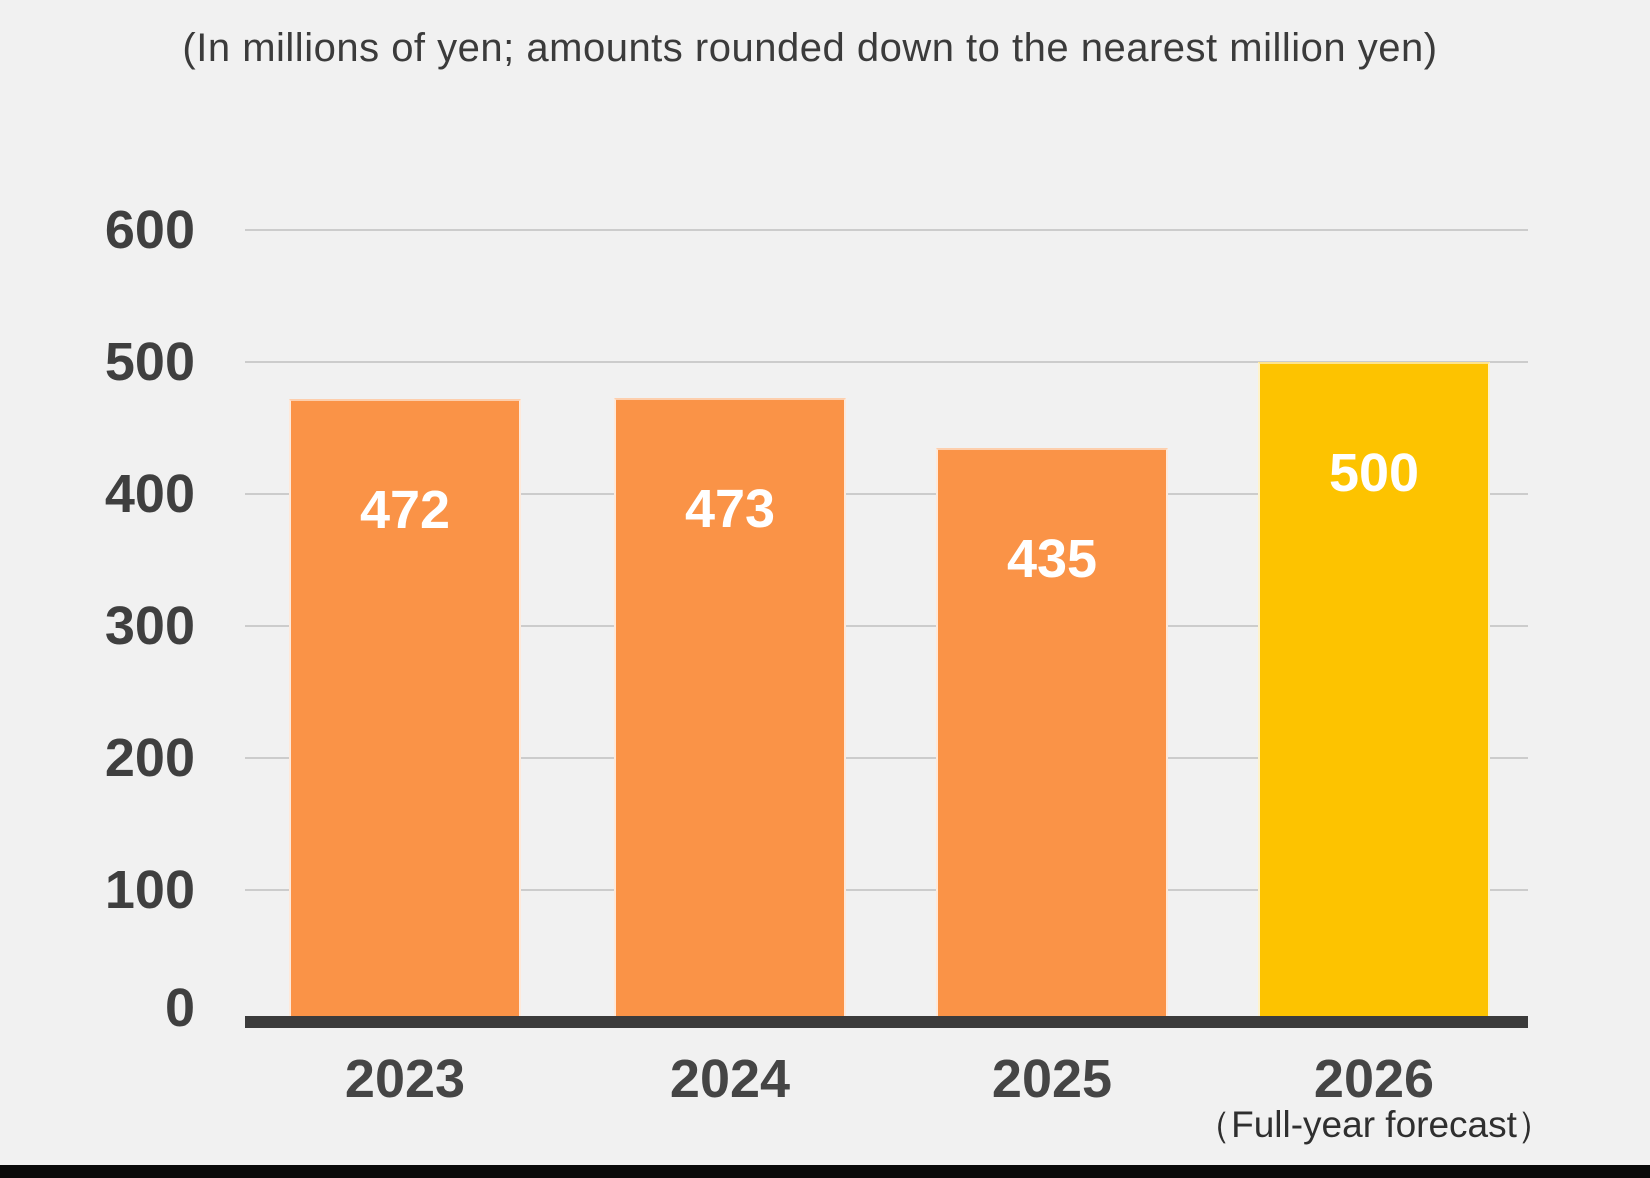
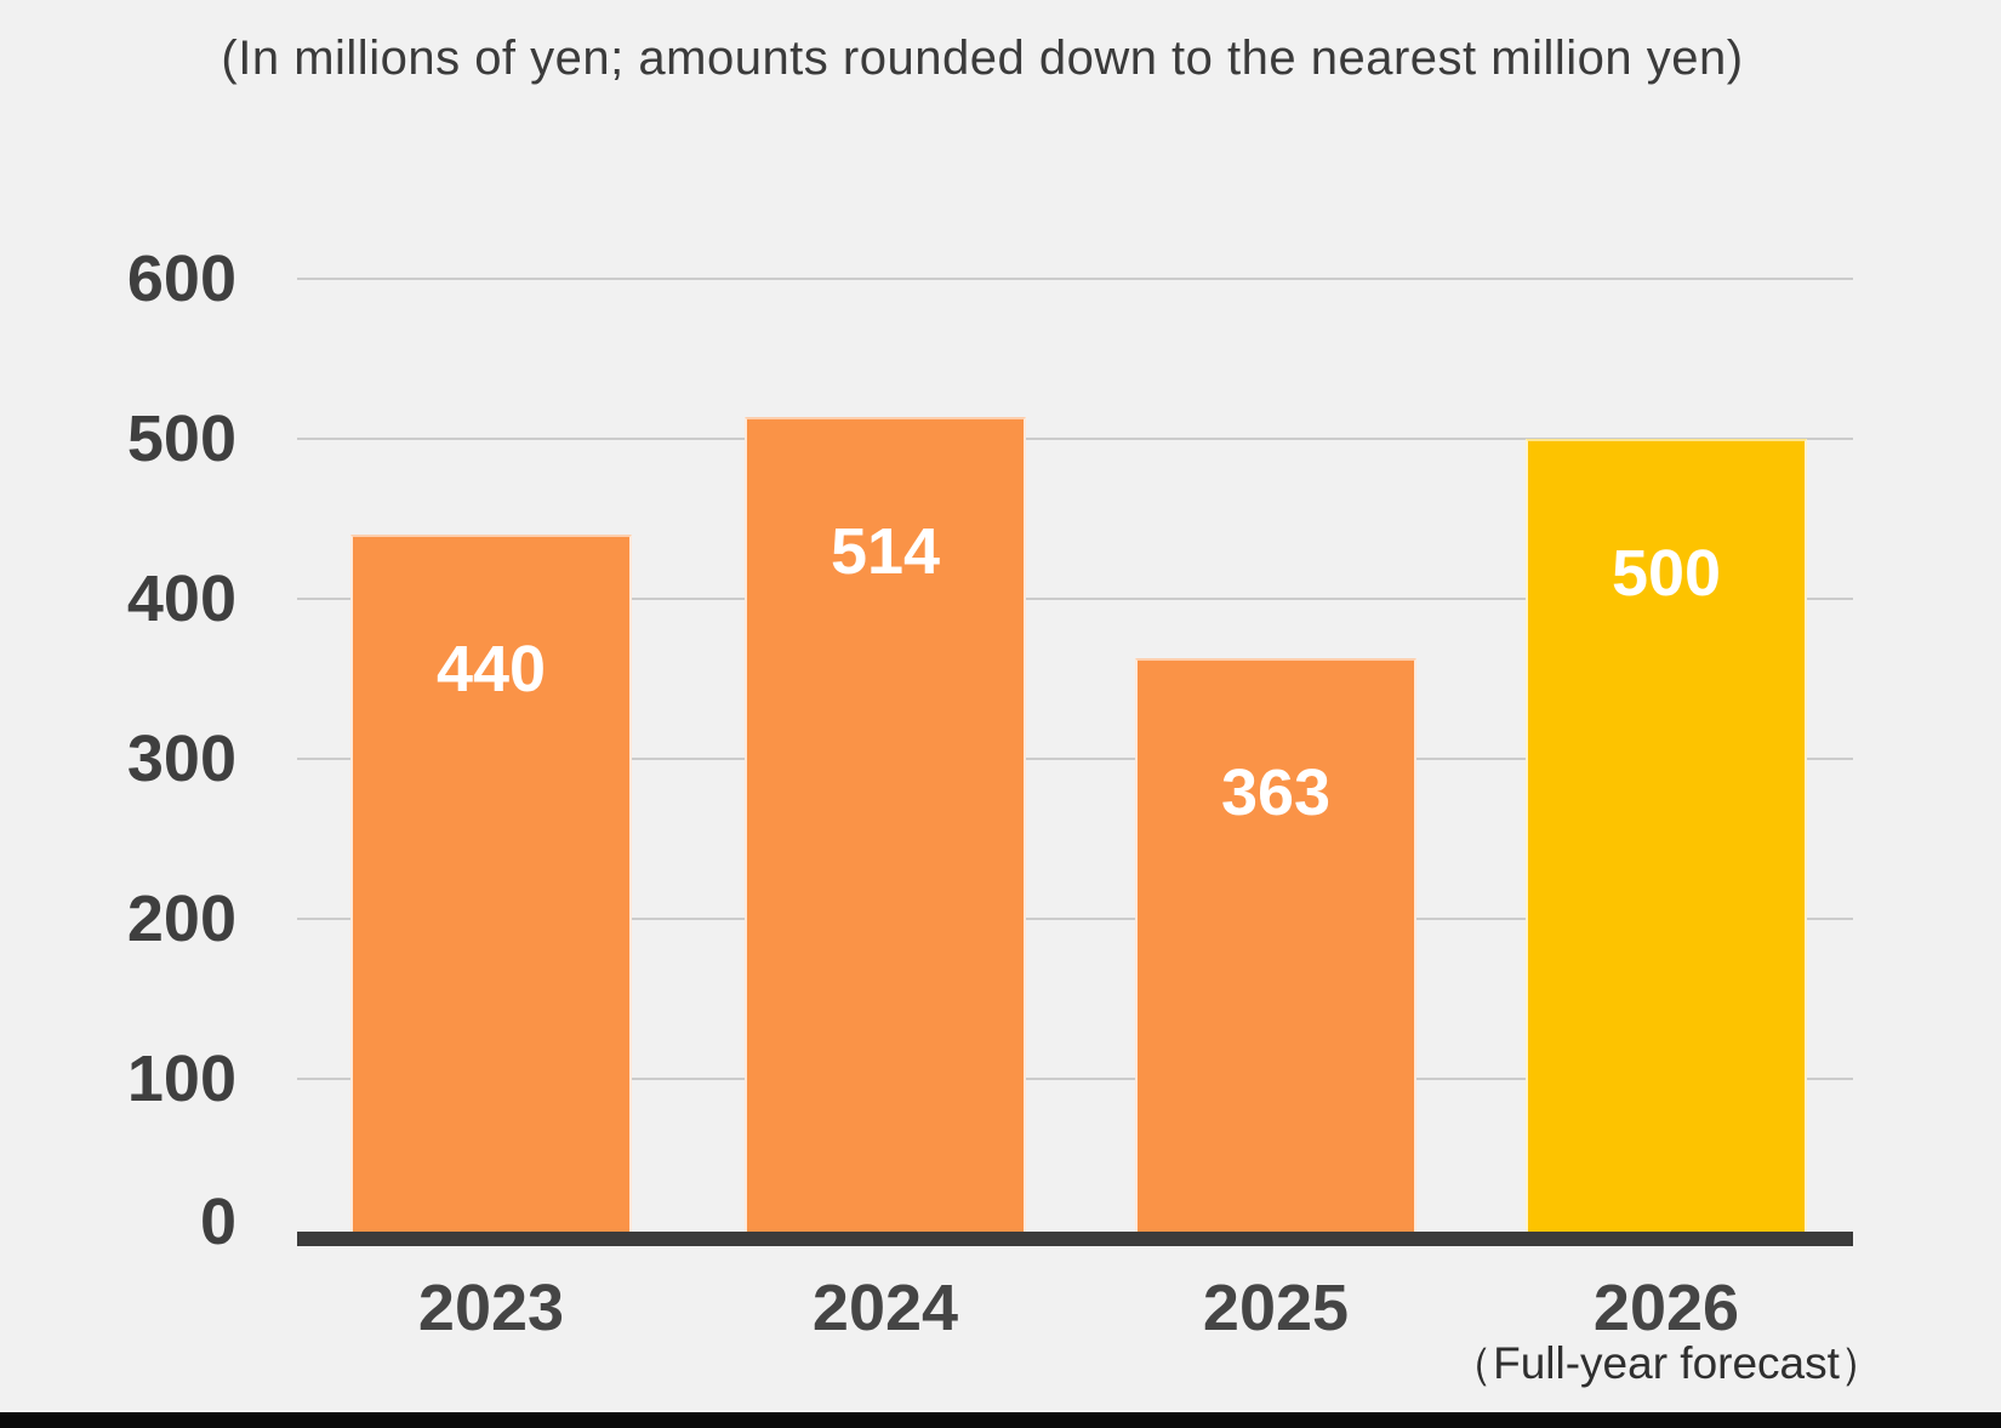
2023: 472 -> 440
2024: 473 -> 514
2025: 435 -> 363
